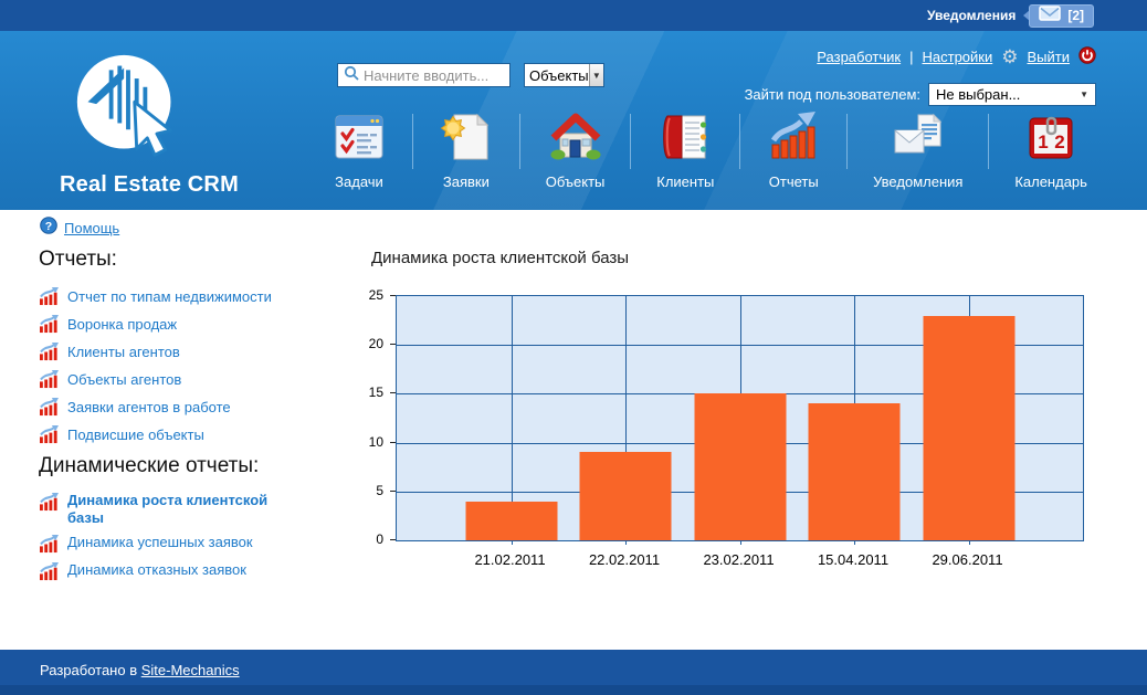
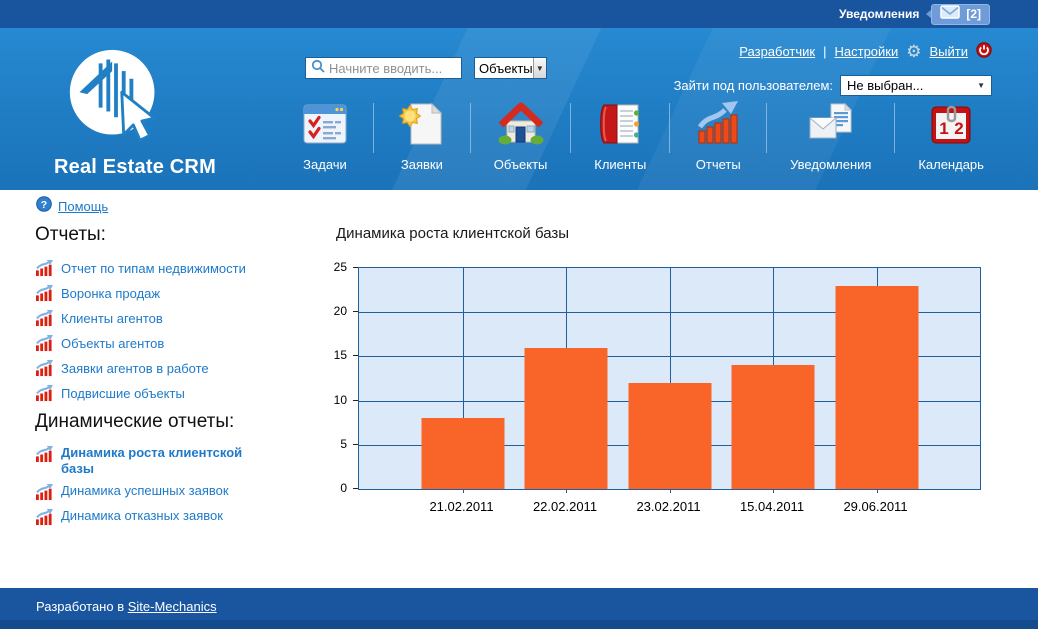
21.02.2011: 4 -> 8
22.02.2011: 9 -> 16
23.02.2011: 15 -> 12
